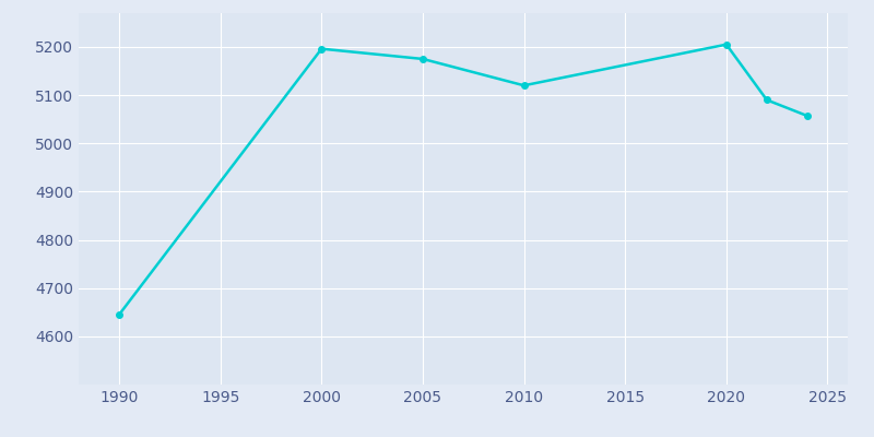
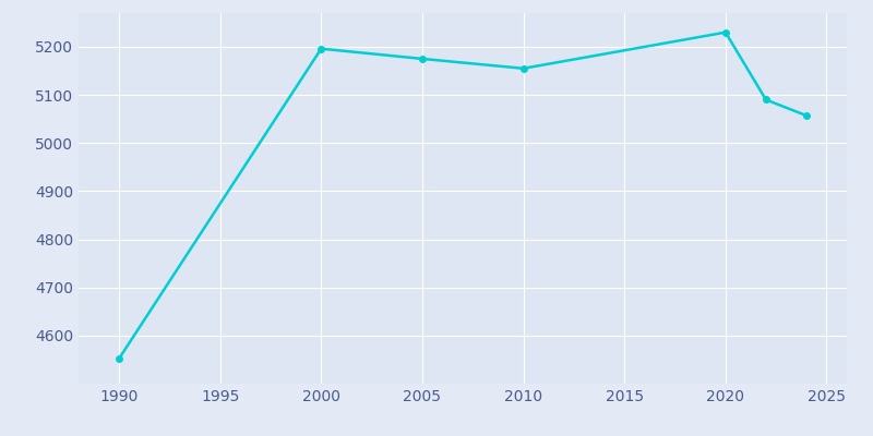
1990: 4645 -> 4552
2010: 5120 -> 5155
2020: 5205 -> 5230
